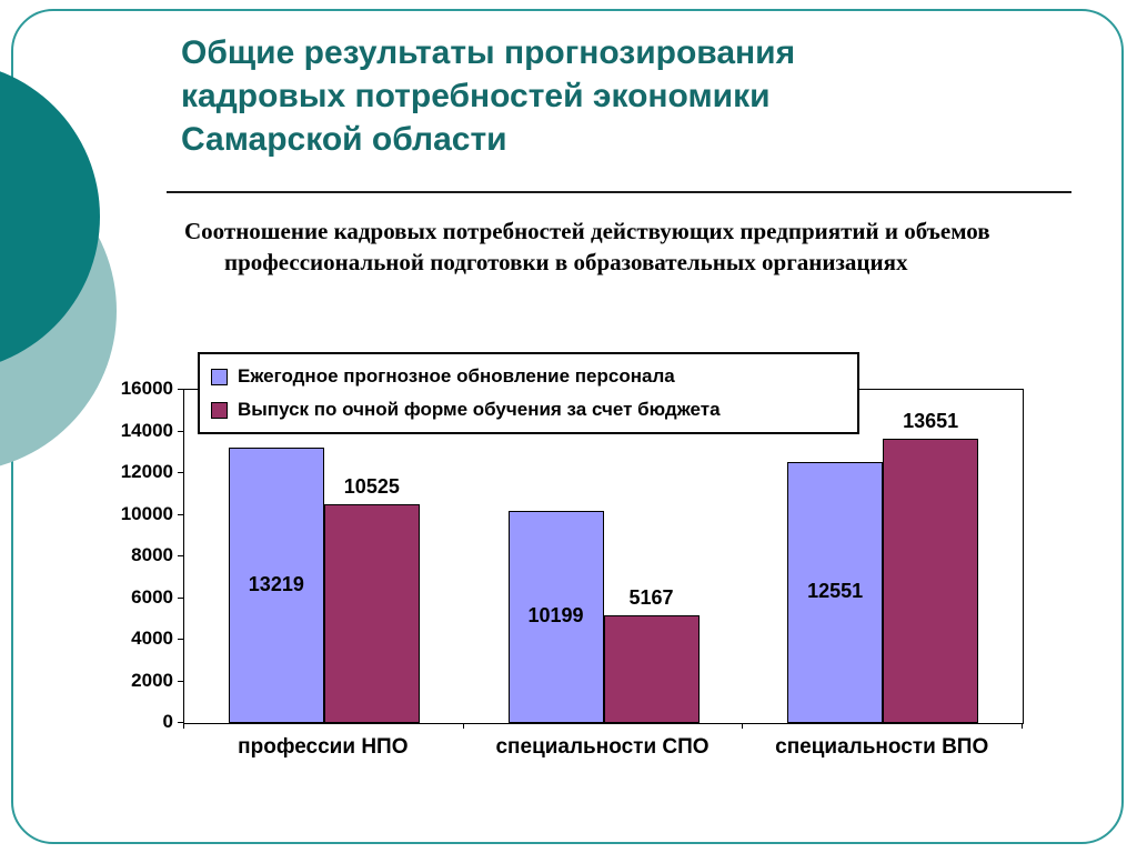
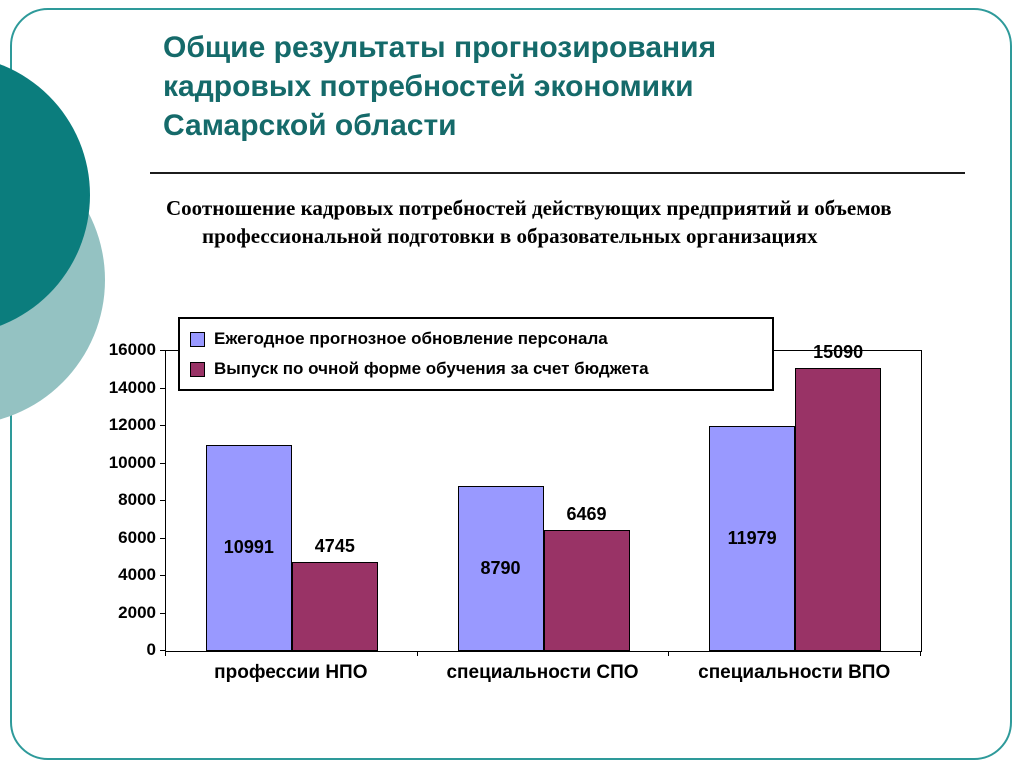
Ежегодное прогнозное обновление персонала/профессии НПО: 13219 -> 10991
Выпуск по очной форме обучения за счет бюджета/профессии НПО: 10525 -> 4745
Ежегодное прогнозное обновление персонала/специальности СПО: 10199 -> 8790
Выпуск по очной форме обучения за счет бюджета/специальности СПО: 5167 -> 6469
Ежегодное прогнозное обновление персонала/специальности ВПО: 12551 -> 11979
Выпуск по очной форме обучения за счет бюджета/специальности ВПО: 13651 -> 15090
